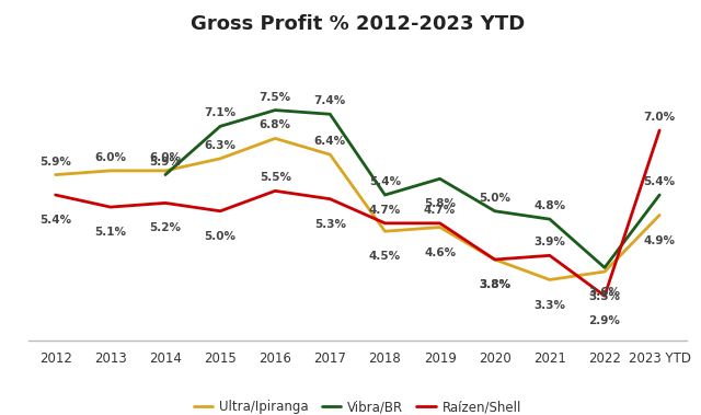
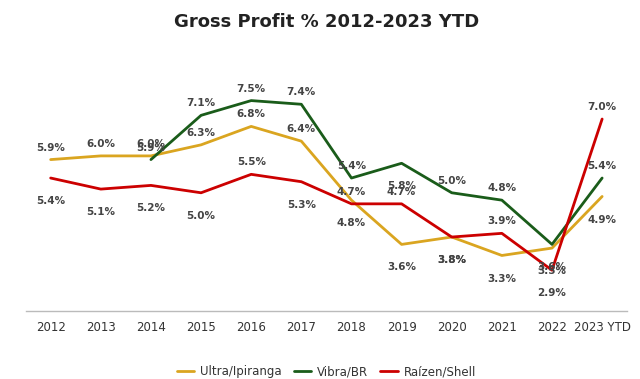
Ultra/Ipiranga/2018: 4.5% -> 4.8%
Ultra/Ipiranga/2019: 4.6% -> 3.6%
